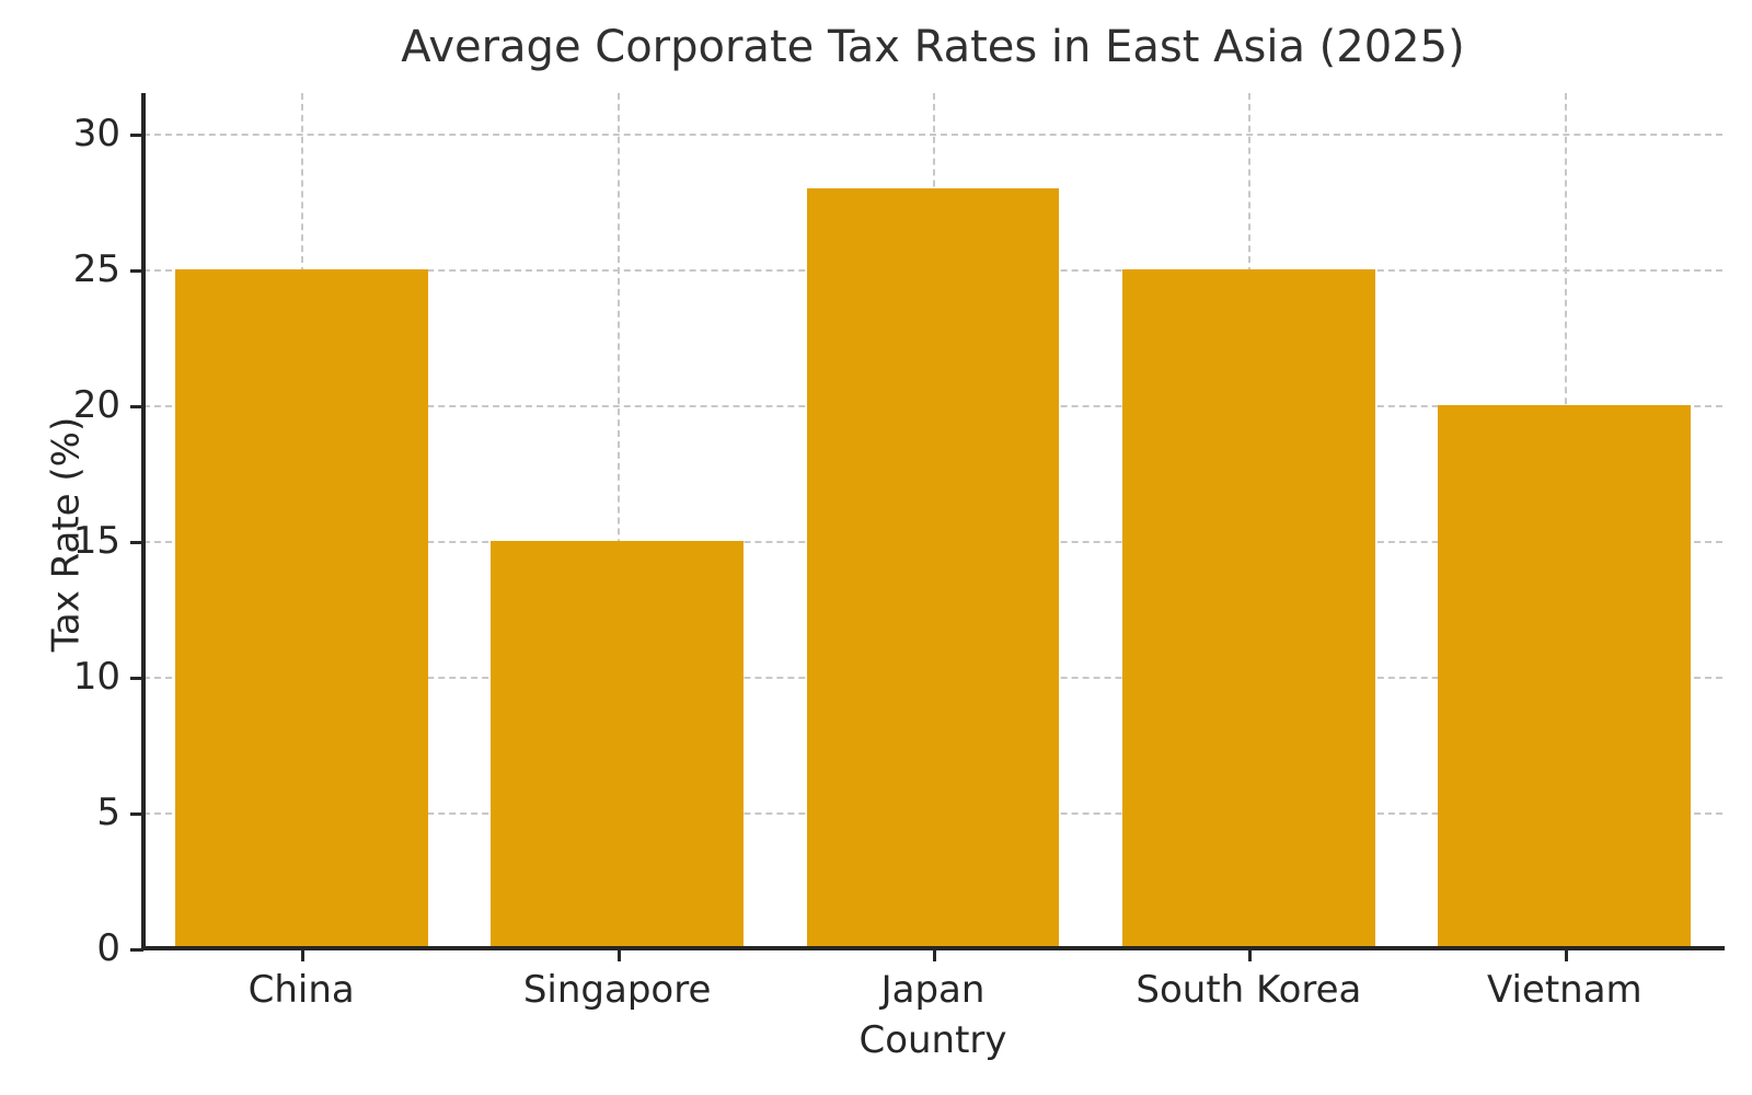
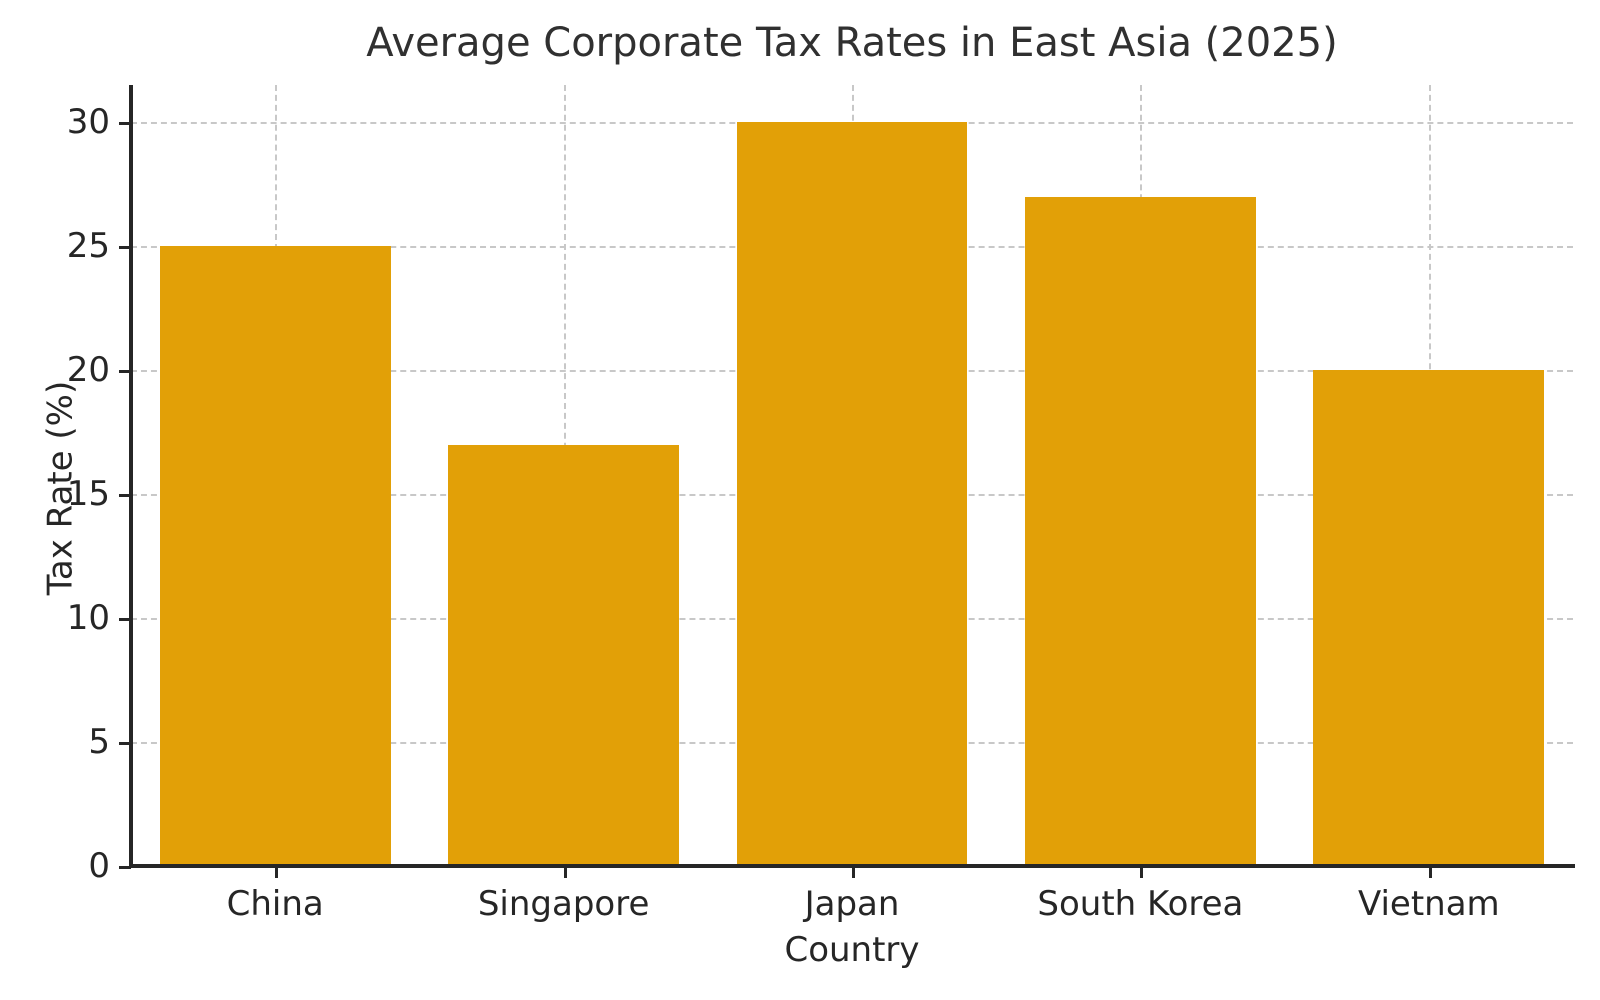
Singapore: 15 -> 17
Japan: 28 -> 30
South Korea: 25 -> 27
